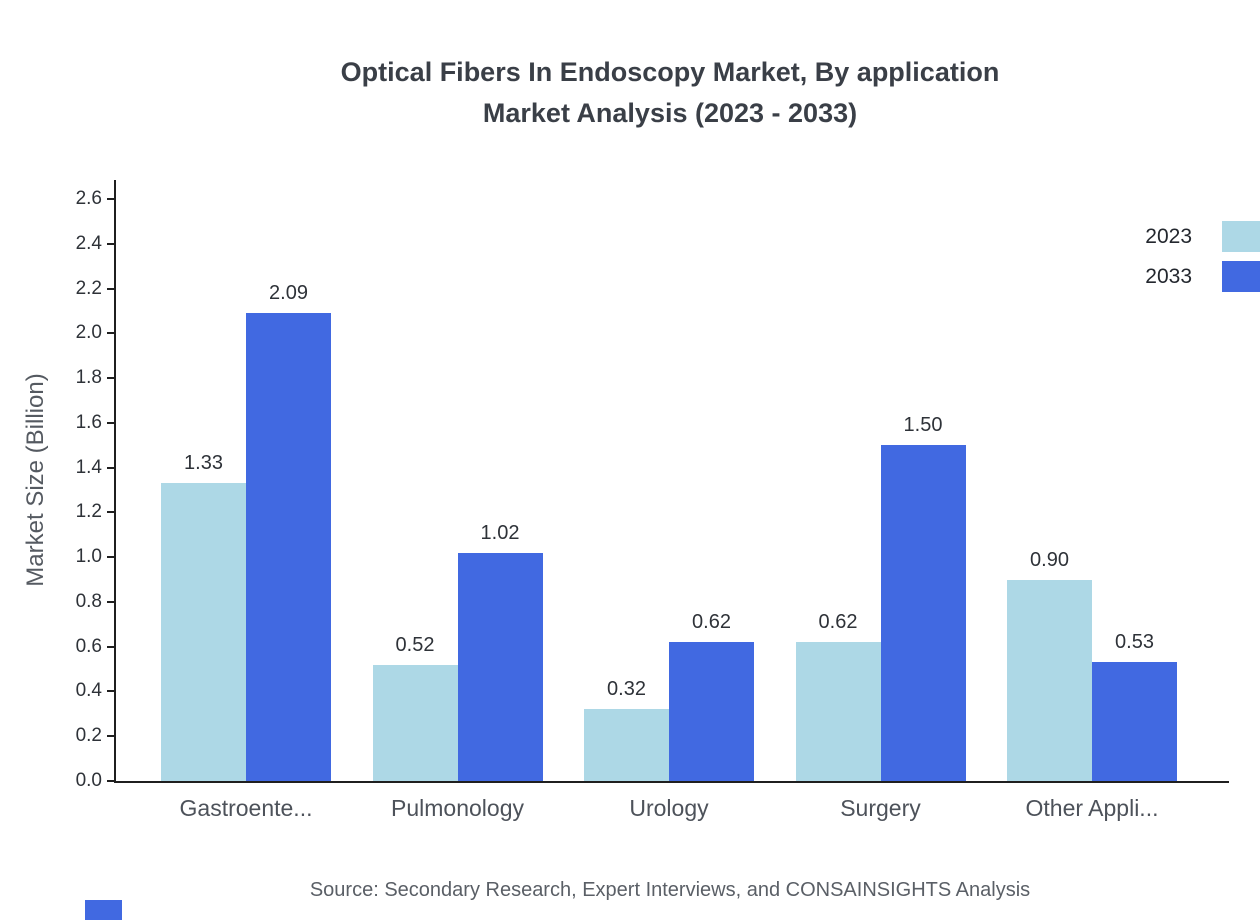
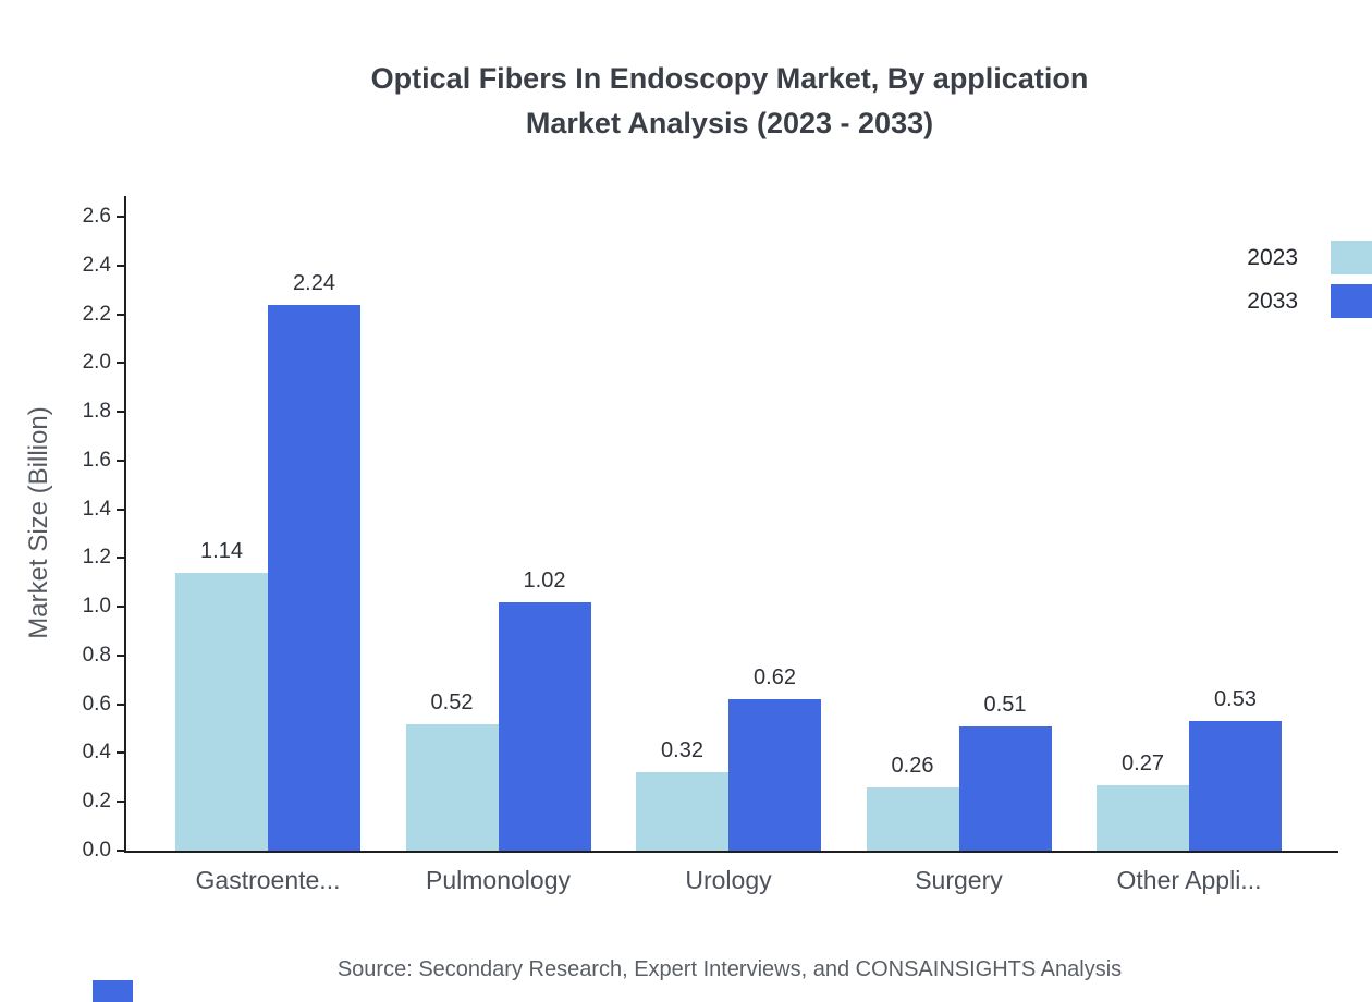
2023/Gastroente...: 1.33 -> 1.14
2033/Gastroente...: 2.09 -> 2.24
2023/Surgery: 0.62 -> 0.26
2033/Surgery: 1.50 -> 0.51
2023/Other Appli...: 0.90 -> 0.27
